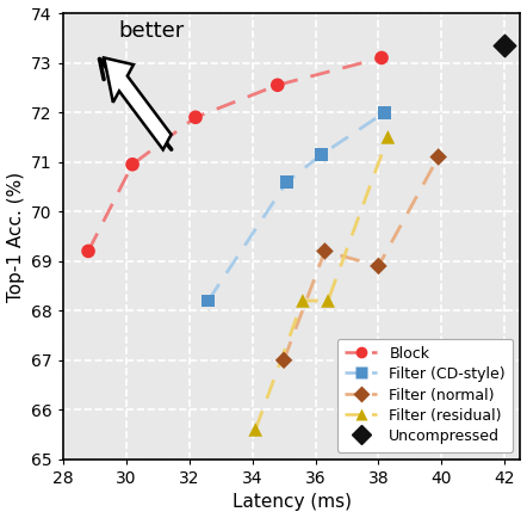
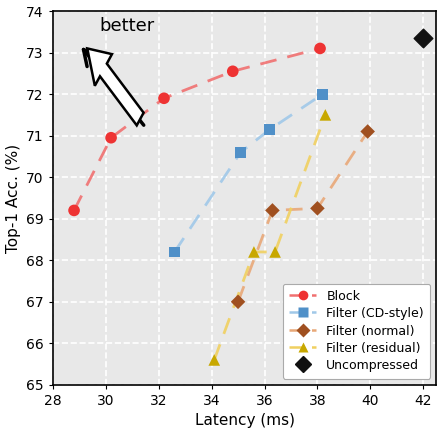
Filter (normal)/38: 68.90 -> 69.25
